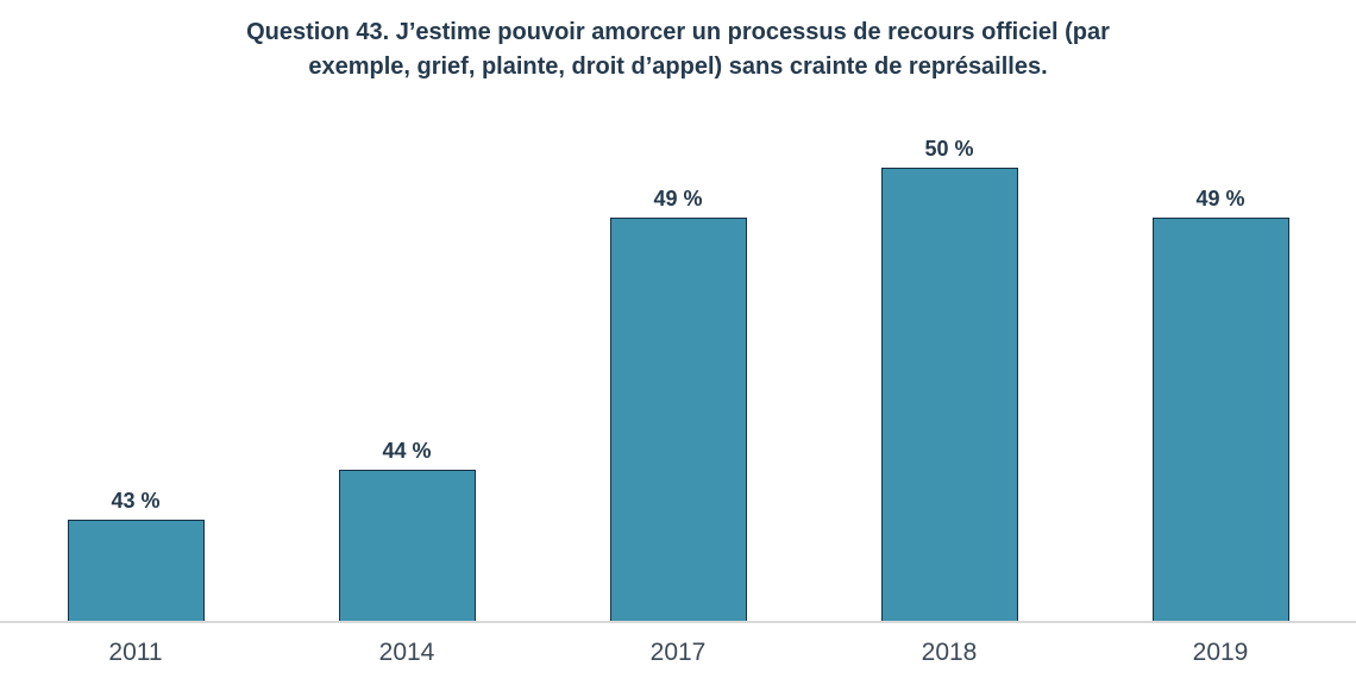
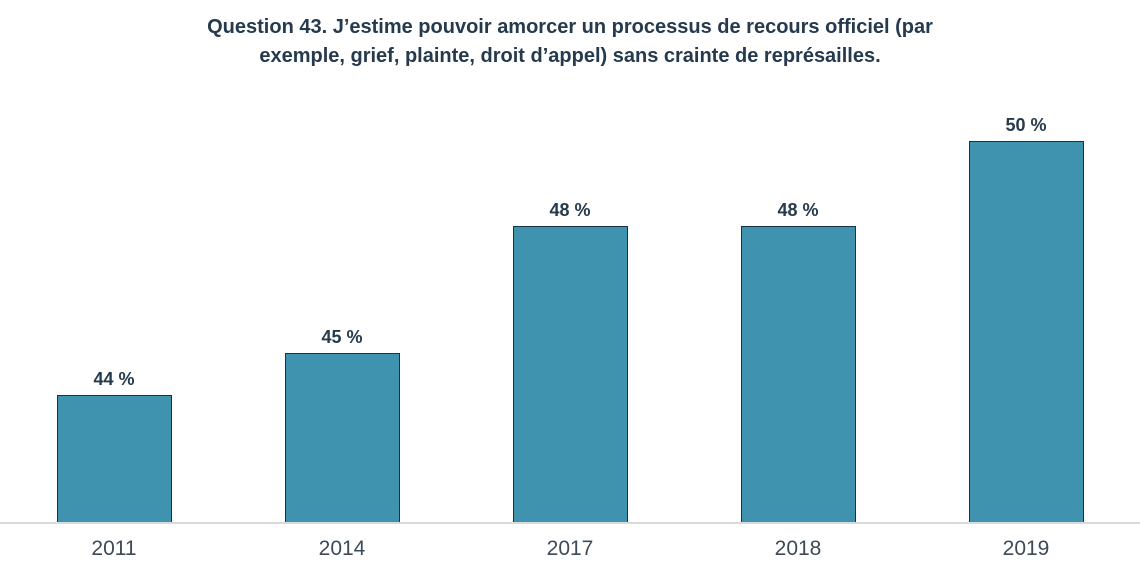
2011: 43 -> 44
2014: 44 -> 45
2017: 49 -> 48
2018: 50 -> 48
2019: 49 -> 50
